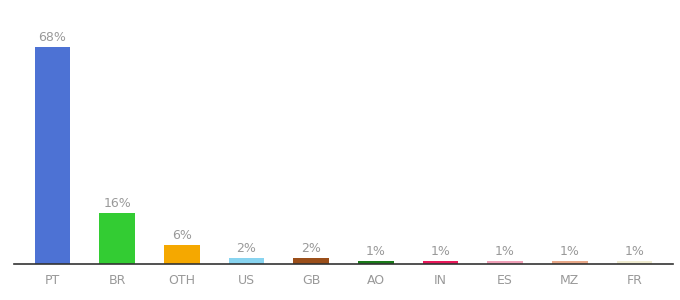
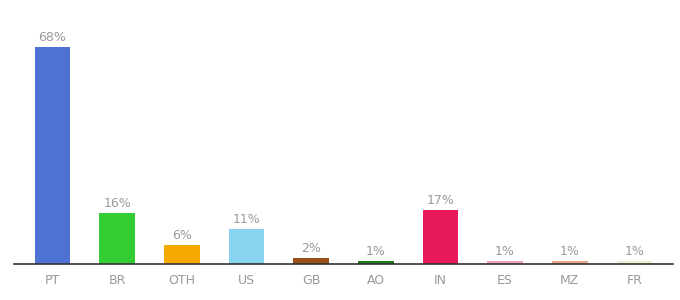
US: 2% -> 11%
IN: 1% -> 17%
